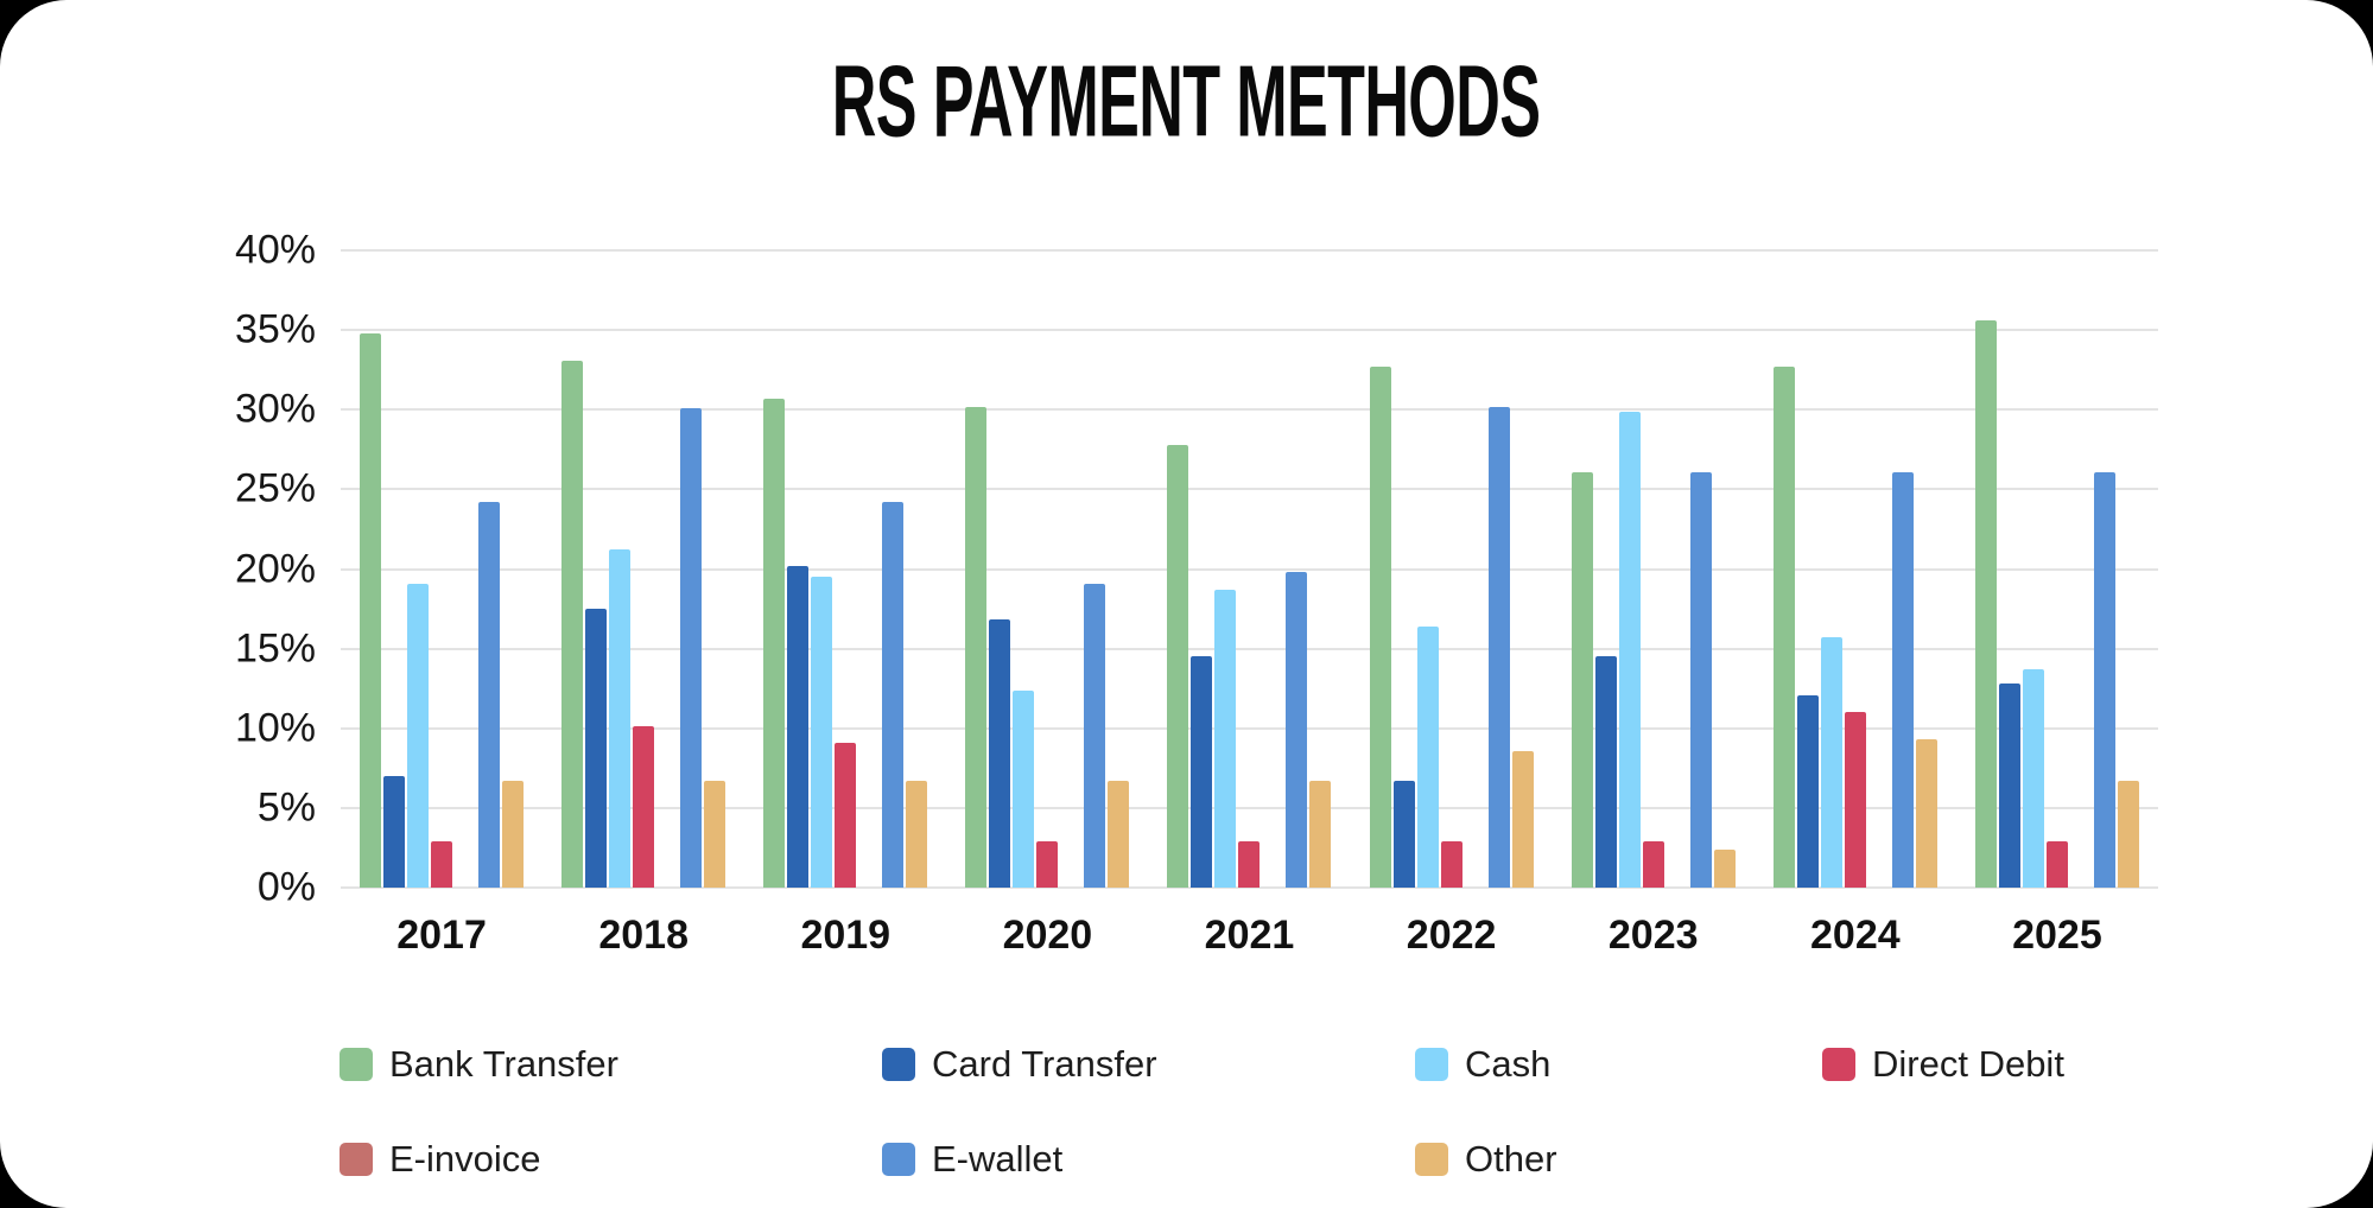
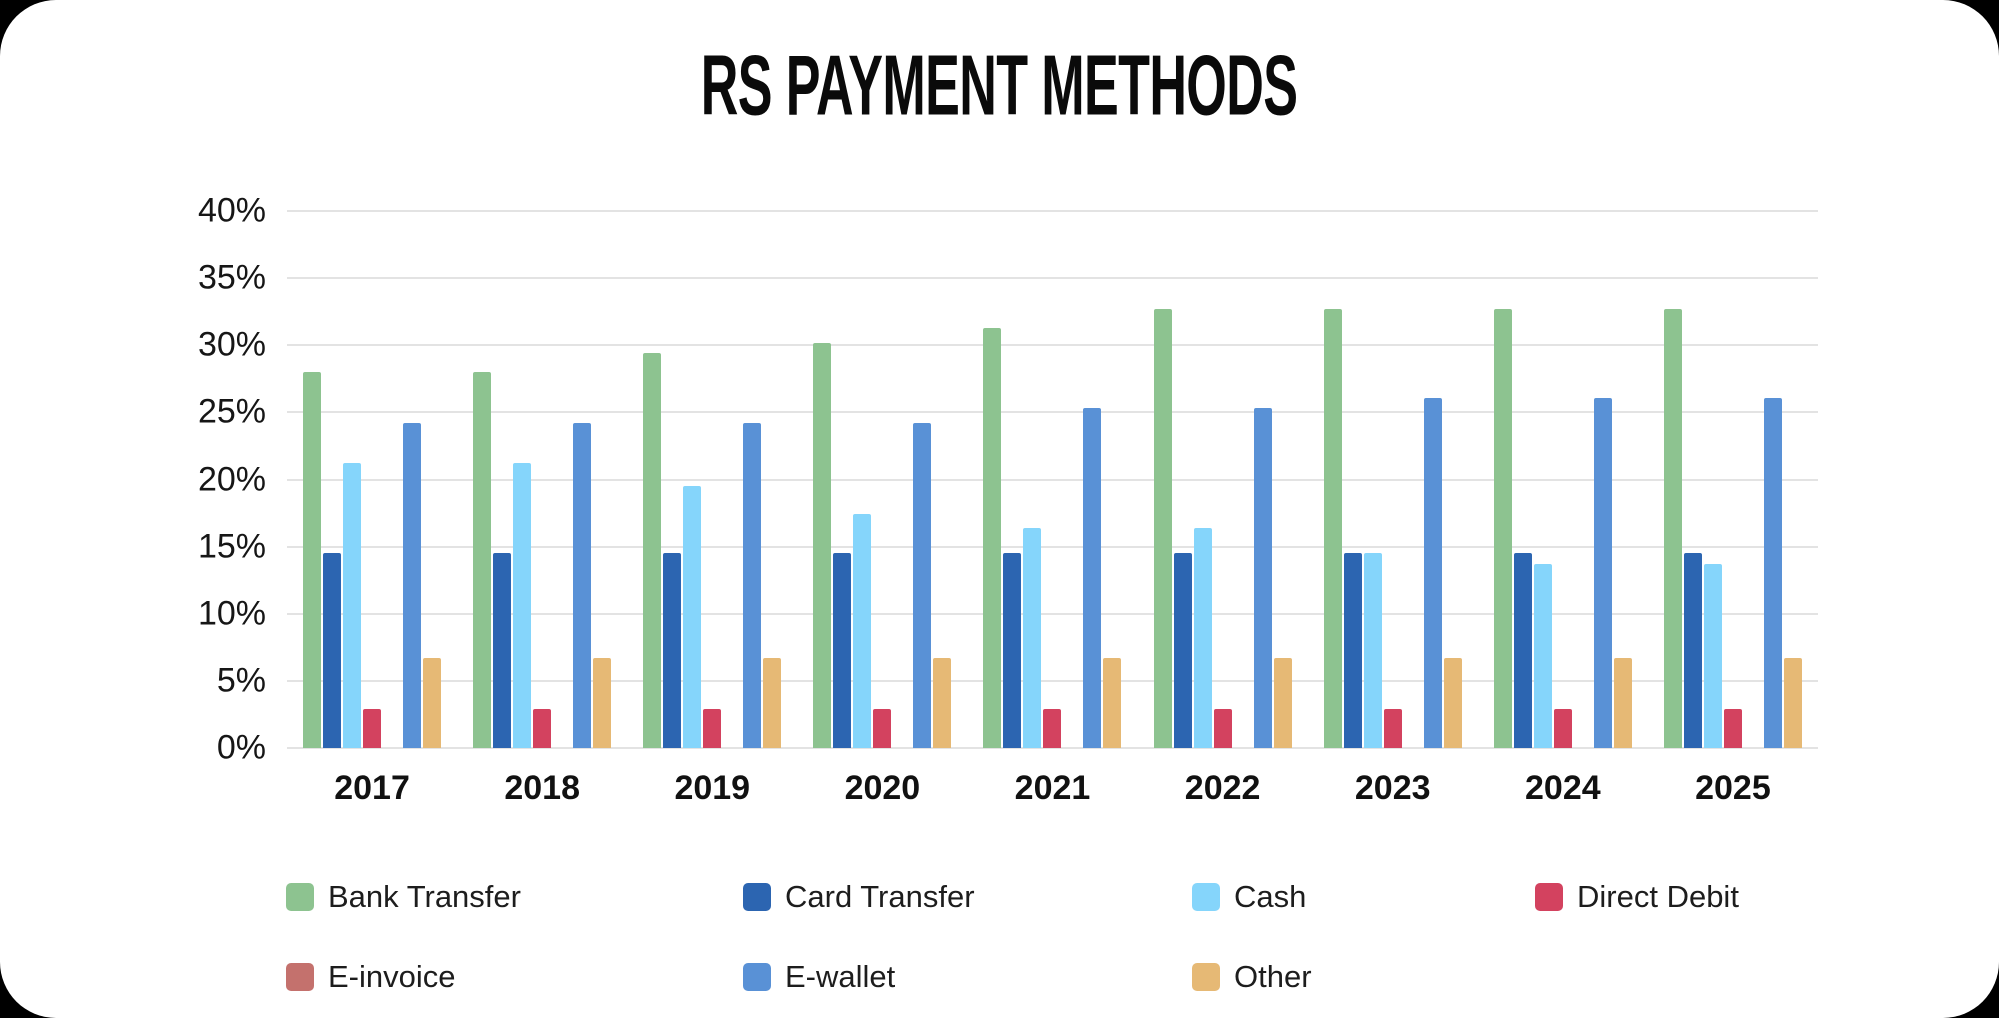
Bank Transfer/2017: 34.8% -> 28.0%
Card Transfer/2017: 7.0% -> 14.5%
Cash/2017: 19.1% -> 21.2%
Bank Transfer/2018: 33.1% -> 28.0%
Card Transfer/2018: 17.5% -> 14.5%
Direct Debit/2018: 10.1% -> 2.9%
E-wallet/2018: 30.1% -> 24.2%
Bank Transfer/2019: 30.7% -> 29.4%
Card Transfer/2019: 20.2% -> 14.5%
Direct Debit/2019: 9.1% -> 2.9%
Card Transfer/2020: 16.8% -> 14.5%
Cash/2020: 12.4% -> 17.4%
E-wallet/2020: 19.1% -> 24.2%
Bank Transfer/2021: 27.8% -> 31.3%
Cash/2021: 18.7% -> 16.4%
E-wallet/2021: 19.8% -> 25.3%
Card Transfer/2022: 6.7% -> 14.5%
E-wallet/2022: 30.2% -> 25.3%
Other/2022: 8.6% -> 6.7%
Bank Transfer/2023: 26.1% -> 32.7%
Cash/2023: 29.9% -> 14.5%
Other/2023: 2.4% -> 6.7%
Card Transfer/2024: 12.1% -> 14.5%
Cash/2024: 15.7% -> 13.7%
Direct Debit/2024: 11.0% -> 2.9%
Other/2024: 9.3% -> 6.7%
Bank Transfer/2025: 35.6% -> 32.7%
Card Transfer/2025: 12.8% -> 14.5%
